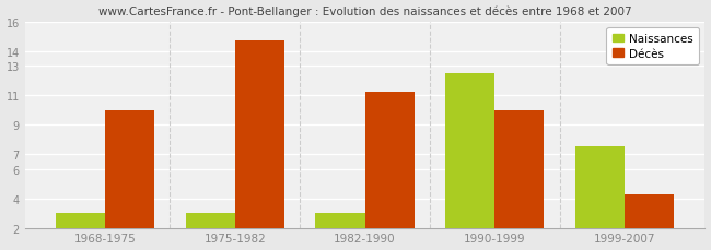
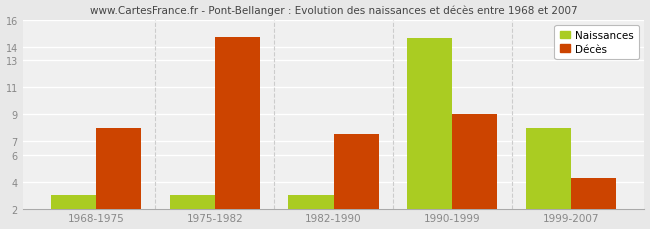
Décès/1968-1975: 10.0 -> 8.0
Décès/1982-1990: 11.2 -> 7.5
Naissances/1990-1999: 12.5 -> 14.7
Décès/1990-1999: 10.0 -> 9.0
Naissances/1999-2007: 7.5 -> 8.0
